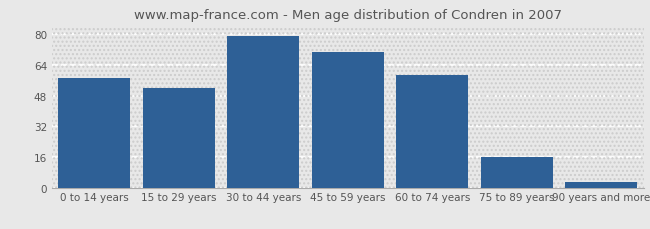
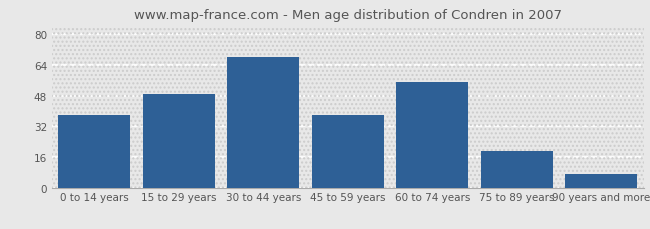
0 to 14 years: 57 -> 38
15 to 29 years: 52 -> 49
30 to 44 years: 79 -> 68
45 to 59 years: 71 -> 38
60 to 74 years: 59 -> 55
75 to 89 years: 16 -> 19
90 years and more: 3 -> 7
